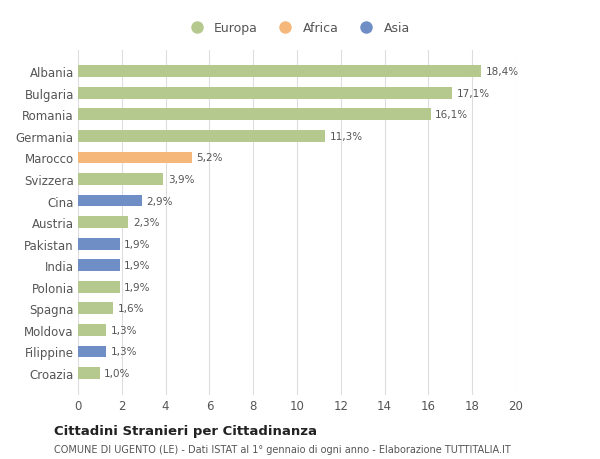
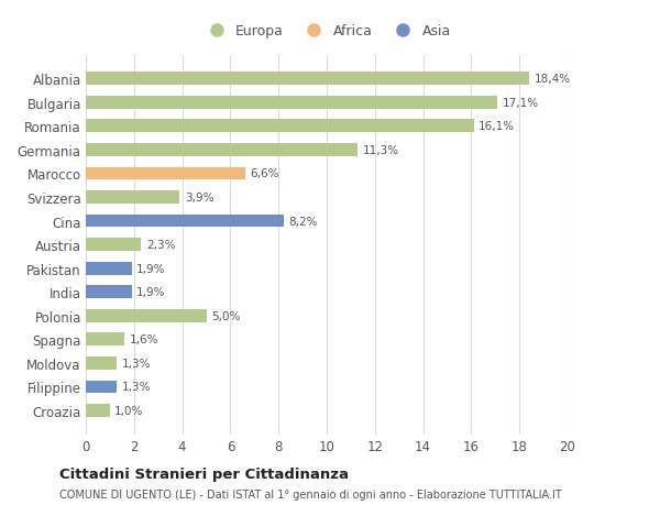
Marocco: 5,2% -> 6,6%
Cina: 2,9% -> 8,2%
Polonia: 1,9% -> 5,0%
